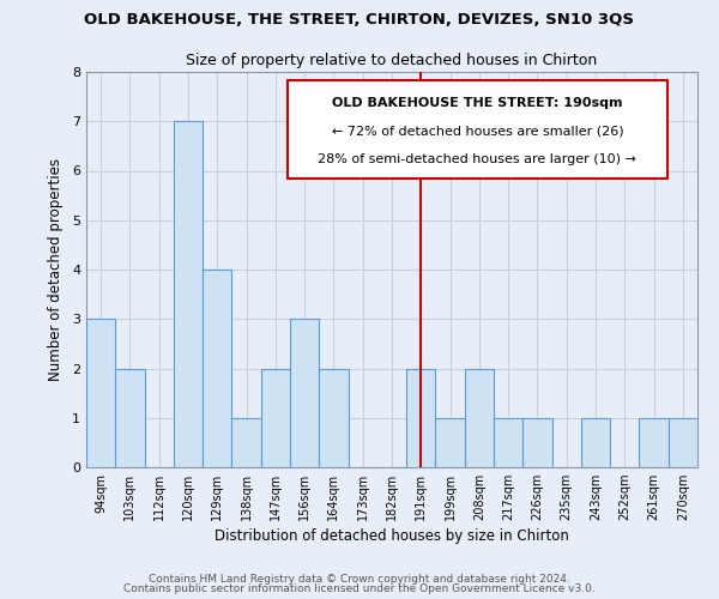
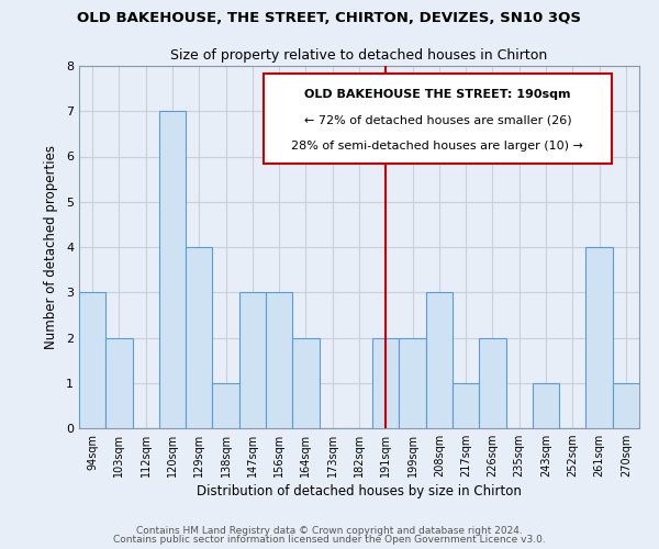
147sqm: 2 -> 3
199sqm: 1 -> 2
208sqm: 2 -> 3
226sqm: 1 -> 2
261sqm: 1 -> 4
